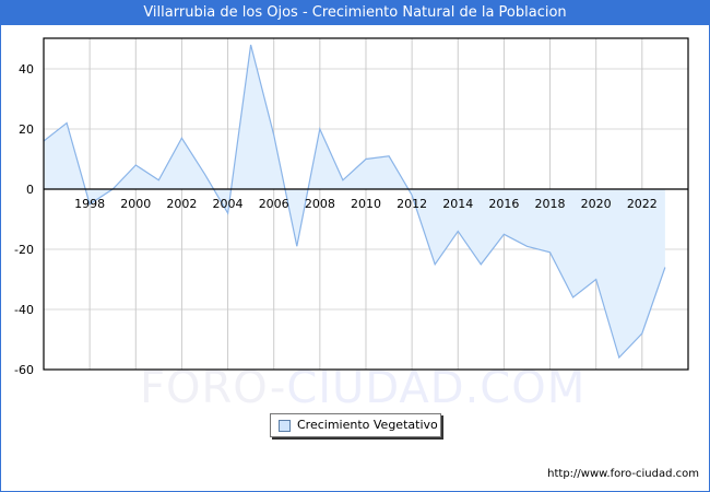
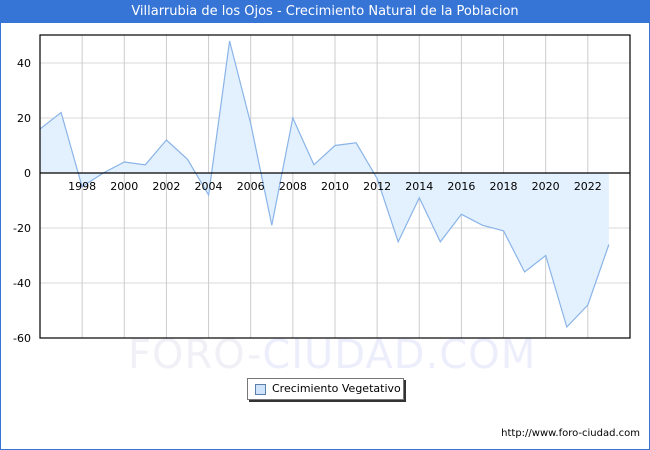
2000: 8 -> 4
2002: 17 -> 12
2014: -14 -> -9
